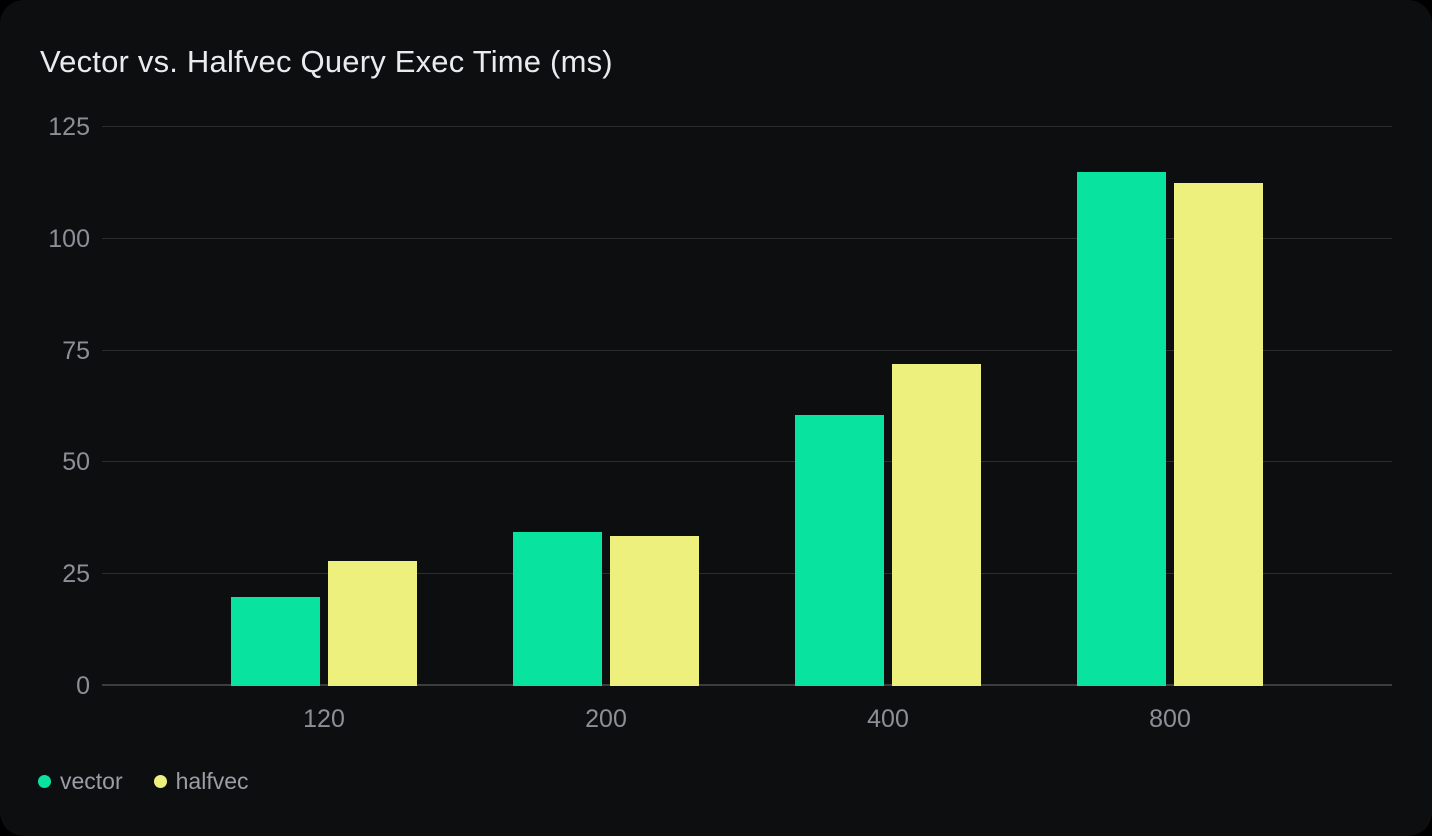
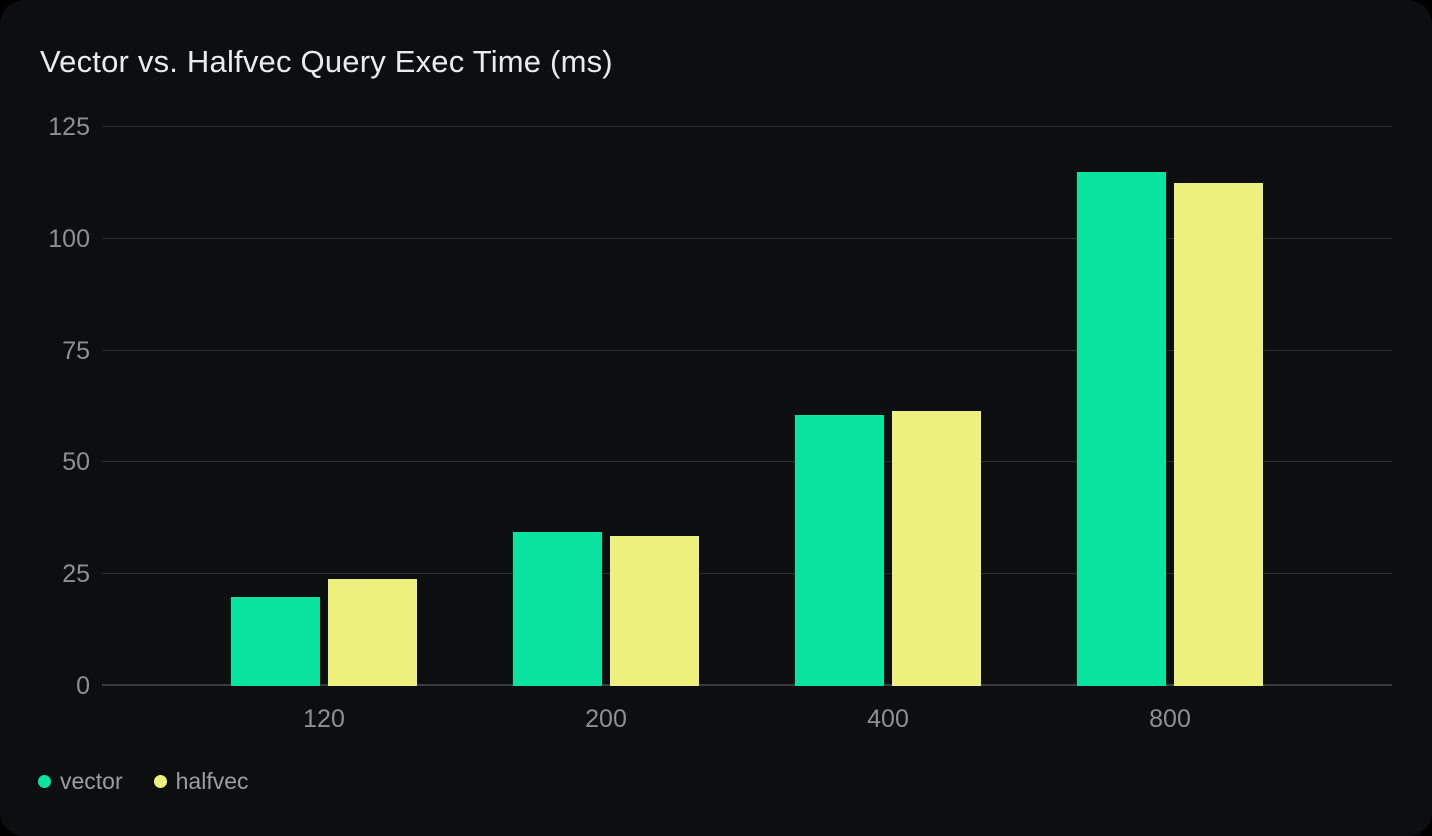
halfvec/120: 28 -> 24
halfvec/400: 72 -> 62
